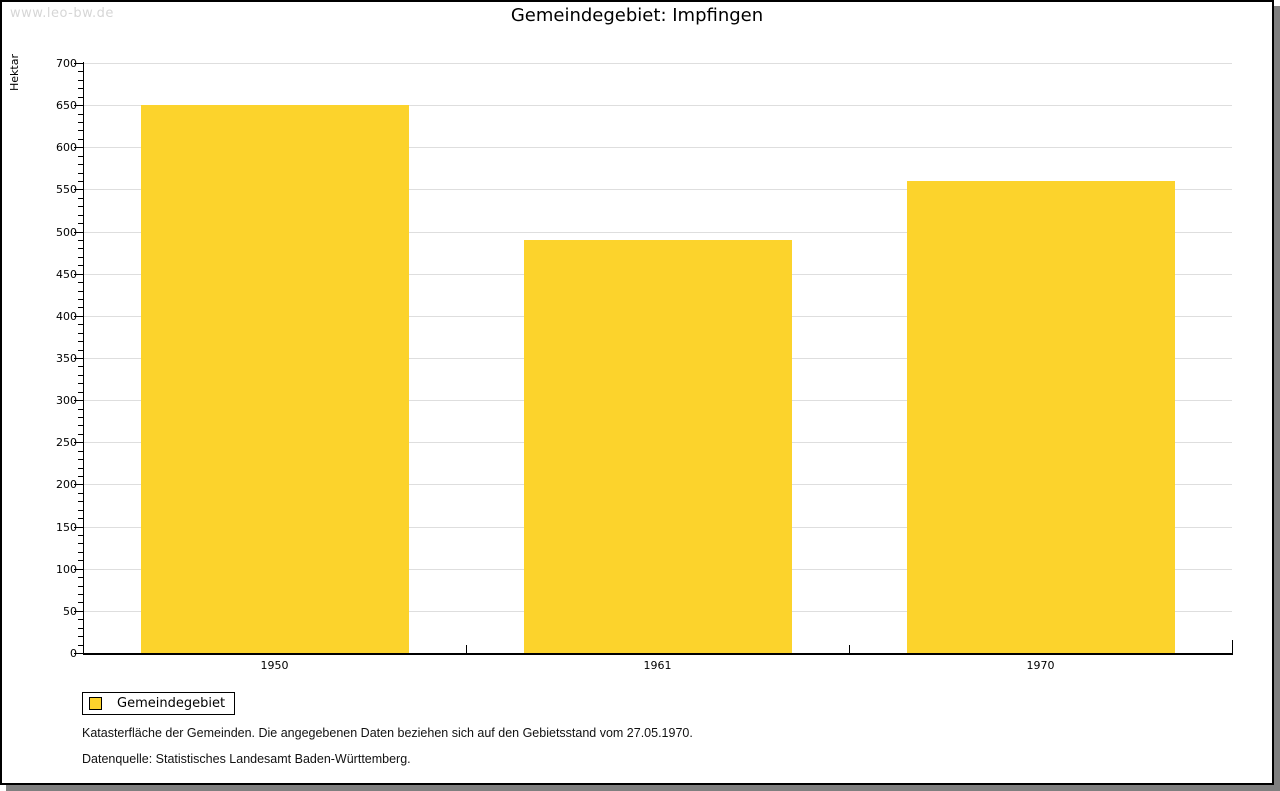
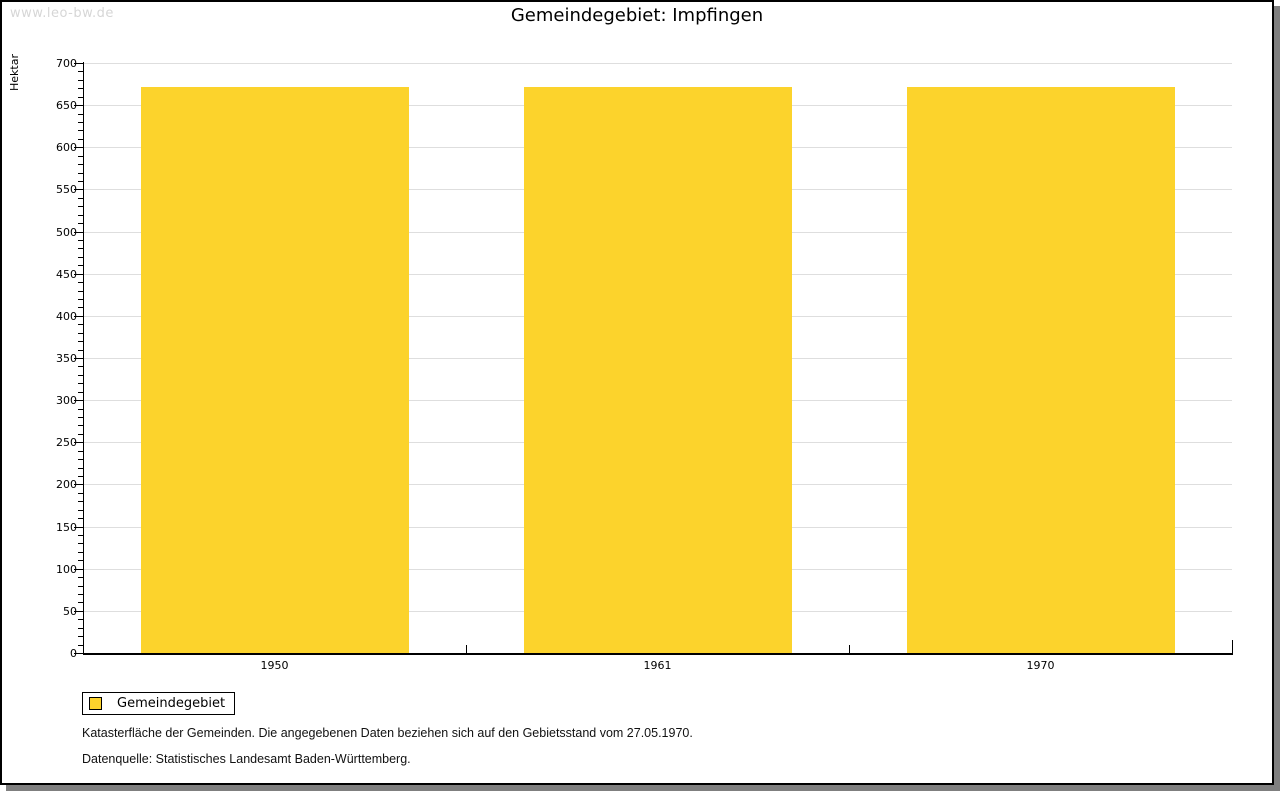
1950: 650 -> 670
1961: 490 -> 670
1970: 560 -> 670
